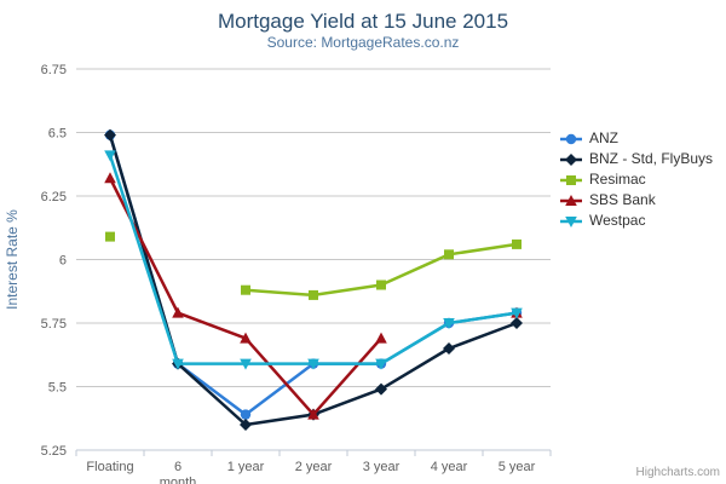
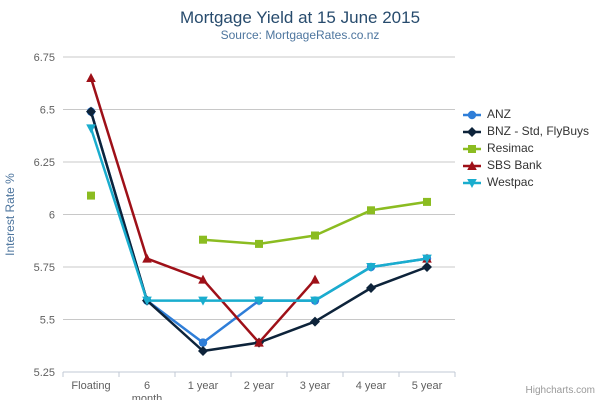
SBS Bank/Floating: 6.32 -> 6.65
